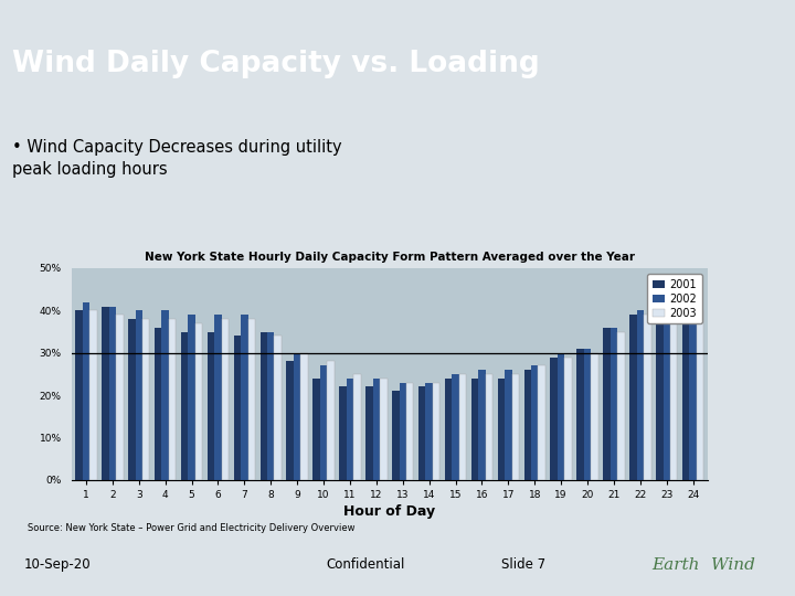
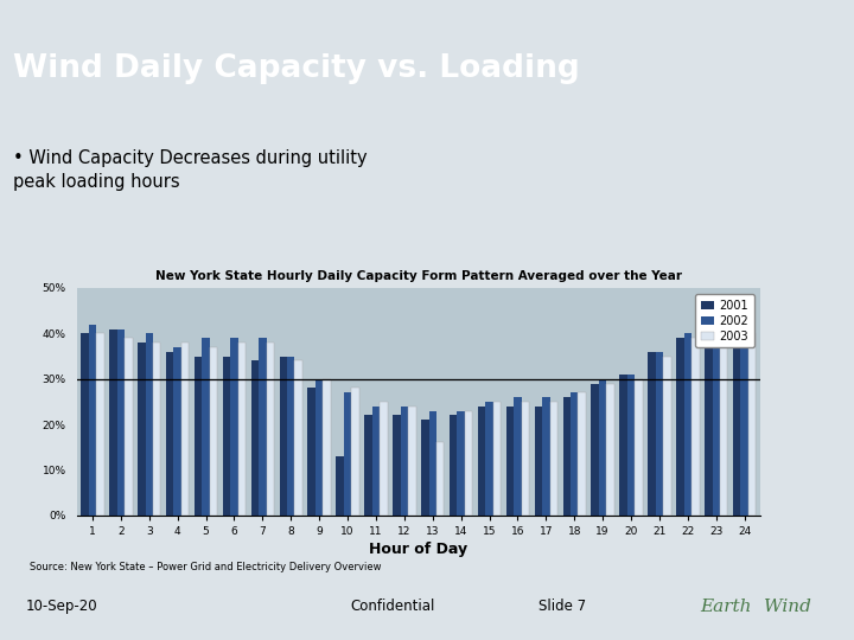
2002/4: 40% -> 37%
2001/10: 24% -> 13%
2003/13: 23% -> 16%
